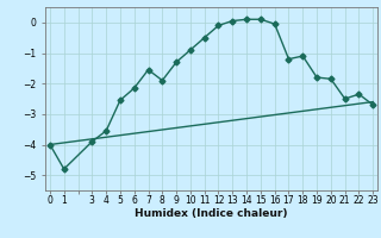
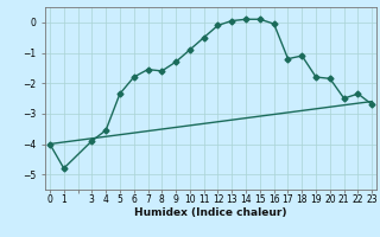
5: -2.55 -> -2.35
6: -2.15 -> -1.80
8: -1.90 -> -1.60
